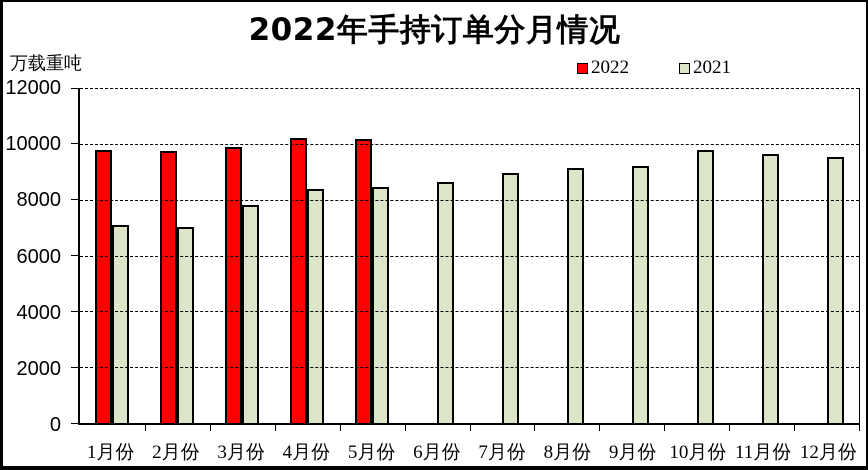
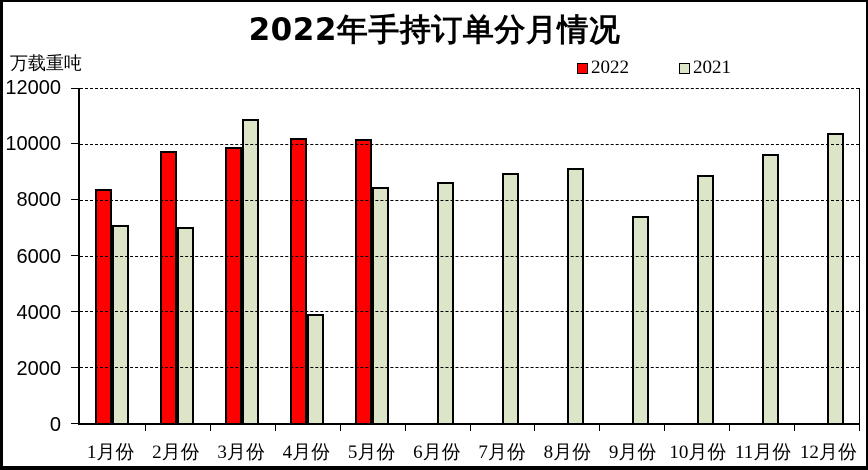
2022/1月份: 9800 -> 8400
2021/3月份: 7800 -> 10900
2021/4月份: 8400 -> 3900
2021/9月份: 9200 -> 7400
2021/10月份: 9800 -> 8900
2021/12月份: 9500 -> 10400
